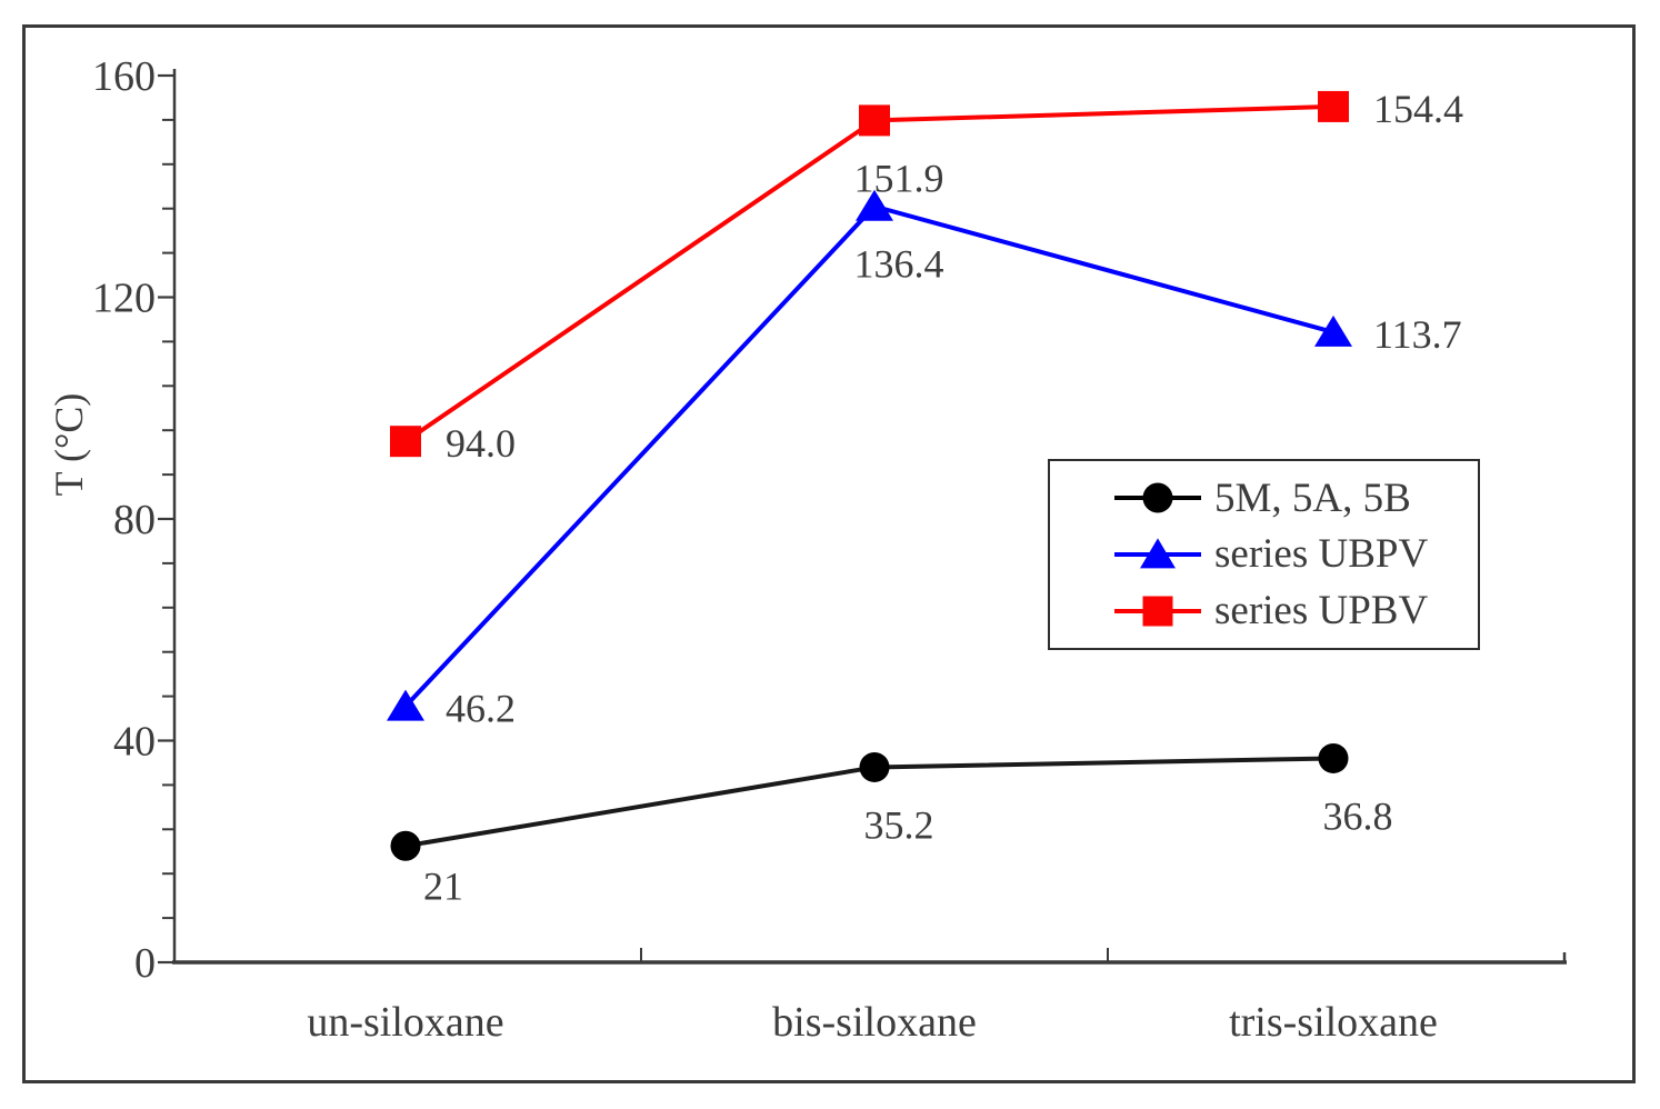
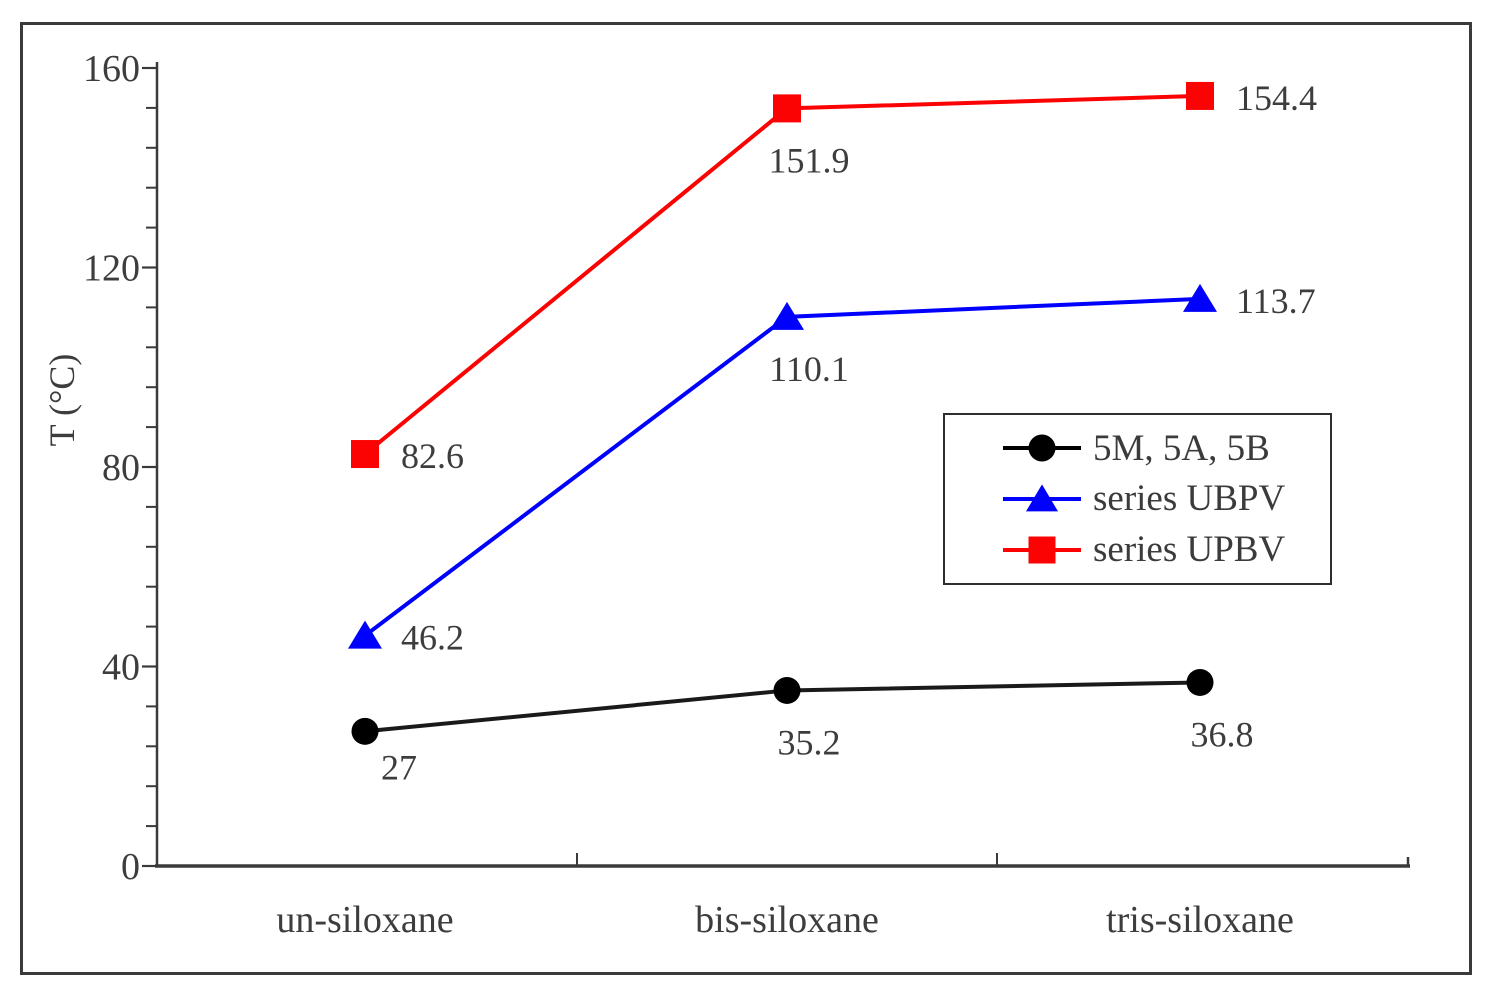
5M, 5A, 5B/un-siloxane: 21 -> 27
series UPBV/un-siloxane: 94.0 -> 82.6
series UBPV/bis-siloxane: 136.4 -> 110.1
